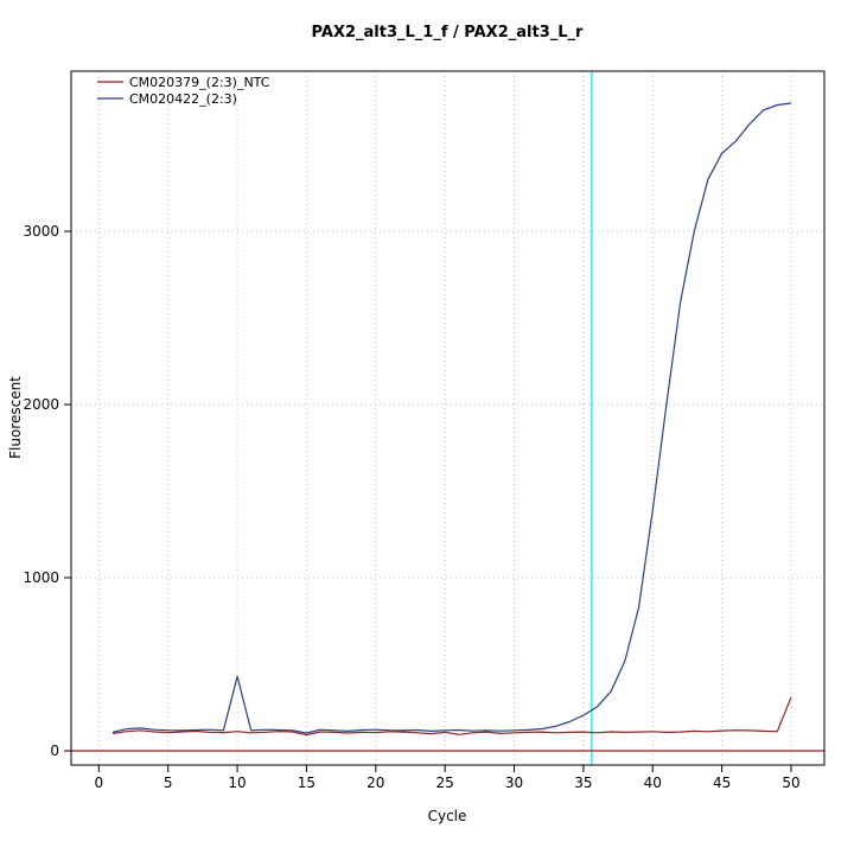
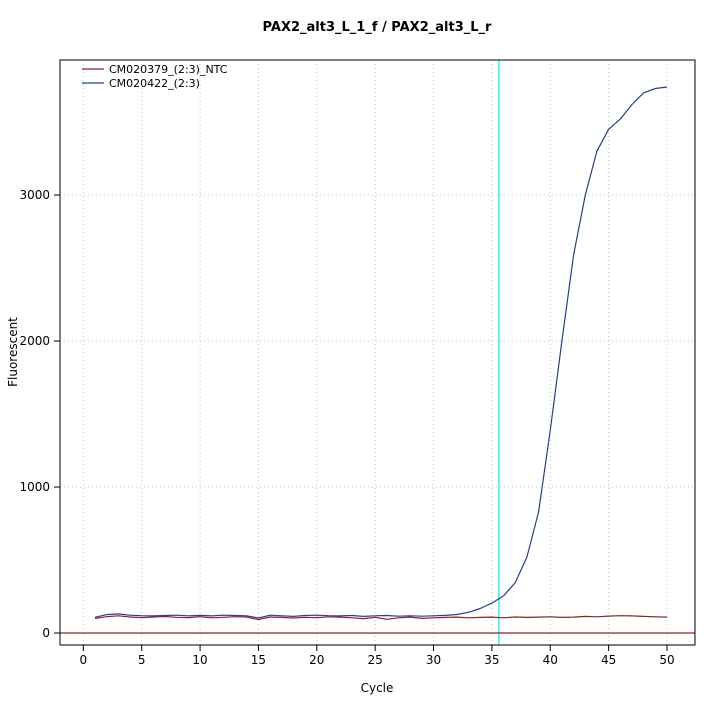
CM020422_(2:3)/10: 430 -> 120
CM020379_(2:3)_NTC/50: 310 -> 110
